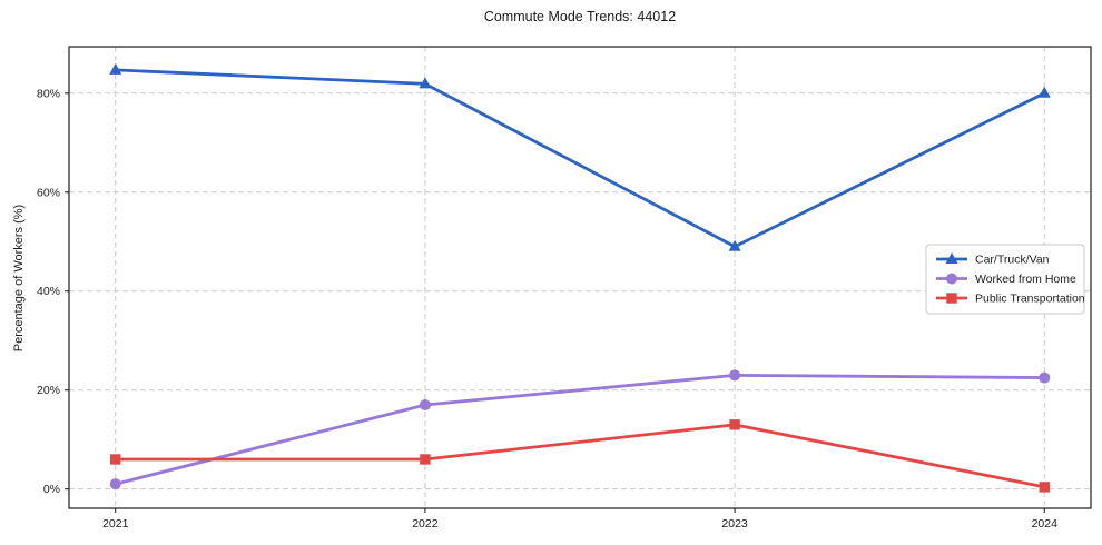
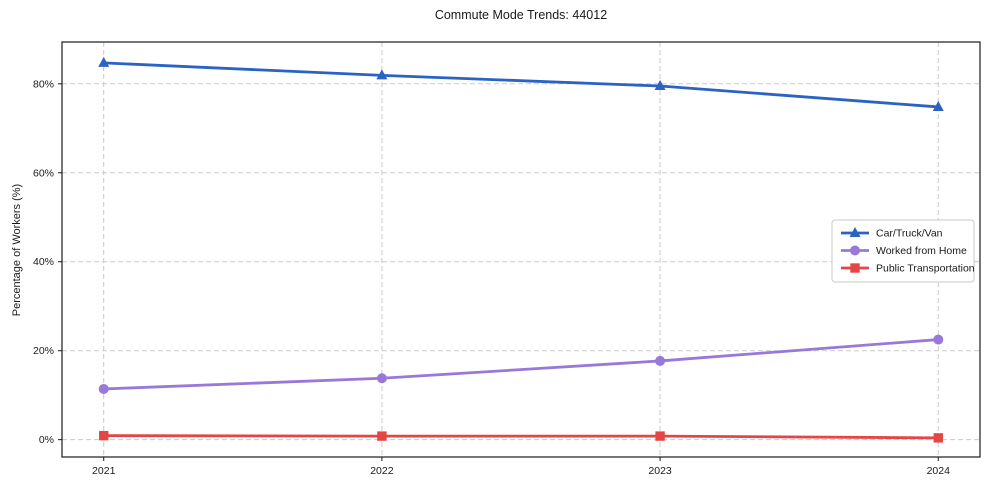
Worked from Home/2021: 1% -> 11%
Public Transportation/2021: 6% -> 1%
Worked from Home/2022: 17% -> 14%
Public Transportation/2022: 6% -> 1%
Car/Truck/Van/2023: 49% -> 80%
Worked from Home/2023: 23% -> 18%
Public Transportation/2023: 13% -> 1%
Car/Truck/Van/2024: 80% -> 75%
